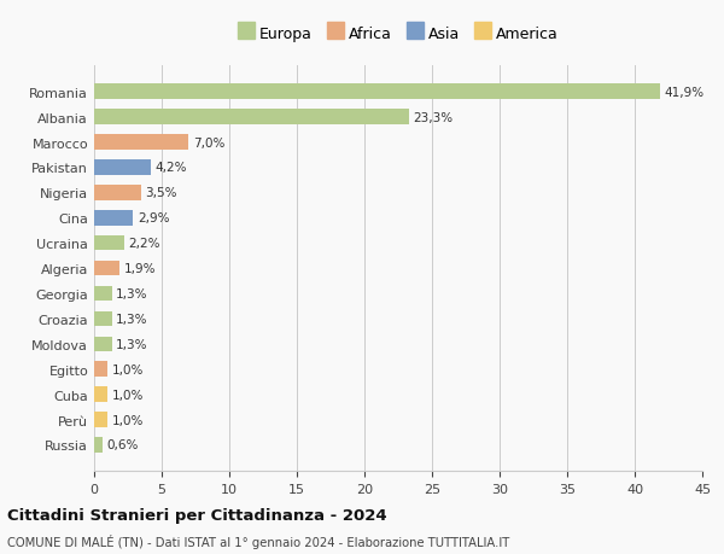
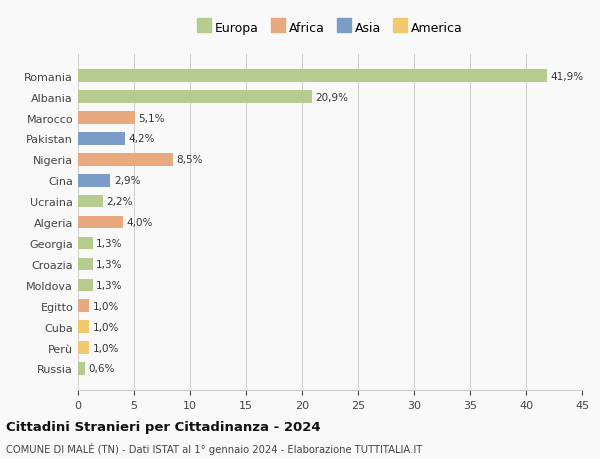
Albania: 23,3% -> 20,9%
Marocco: 7,0% -> 5,1%
Nigeria: 3,5% -> 8,5%
Algeria: 1,9% -> 4,0%
